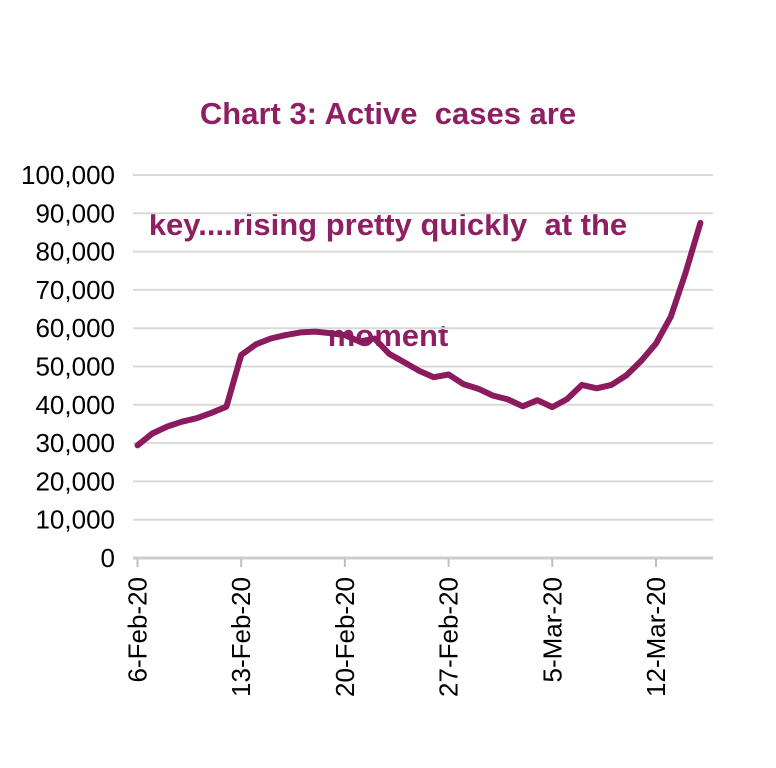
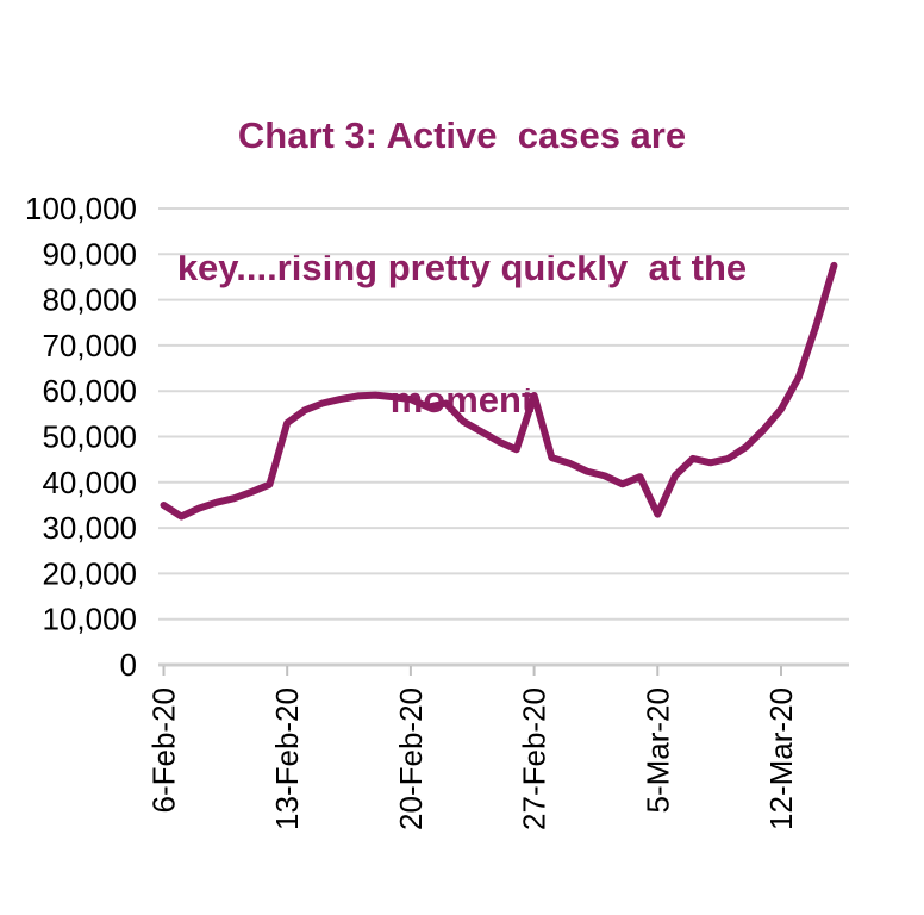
6-Feb-20: 29000 -> 35000
27-Feb-20: 48000 -> 59000
5-Mar-20: 39000 -> 33000
